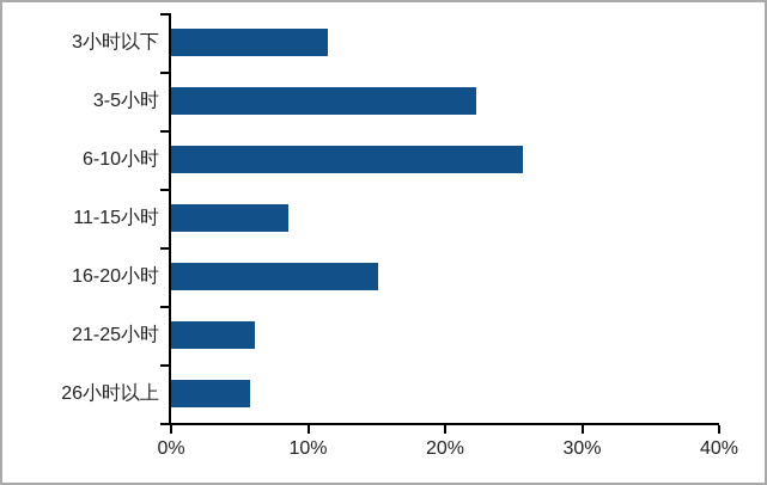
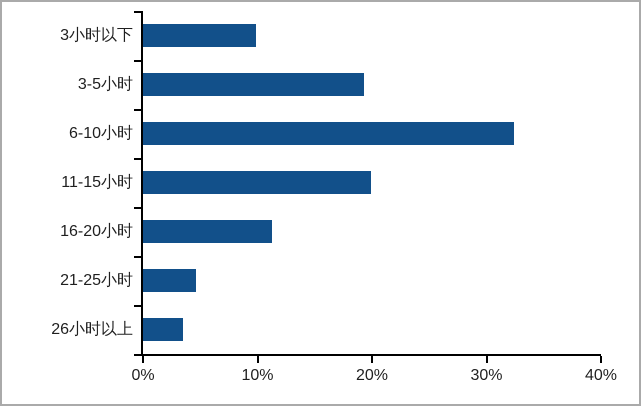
3小时以下: 11.4% -> 9.9%
3-5小时: 22.3% -> 19.3%
6-10小时: 25.7% -> 32.4%
11-15小时: 8.6% -> 19.9%
16-20小时: 15.1% -> 11.3%
21-25小时: 6.1% -> 4.6%
26小时以上: 5.8% -> 3.5%
